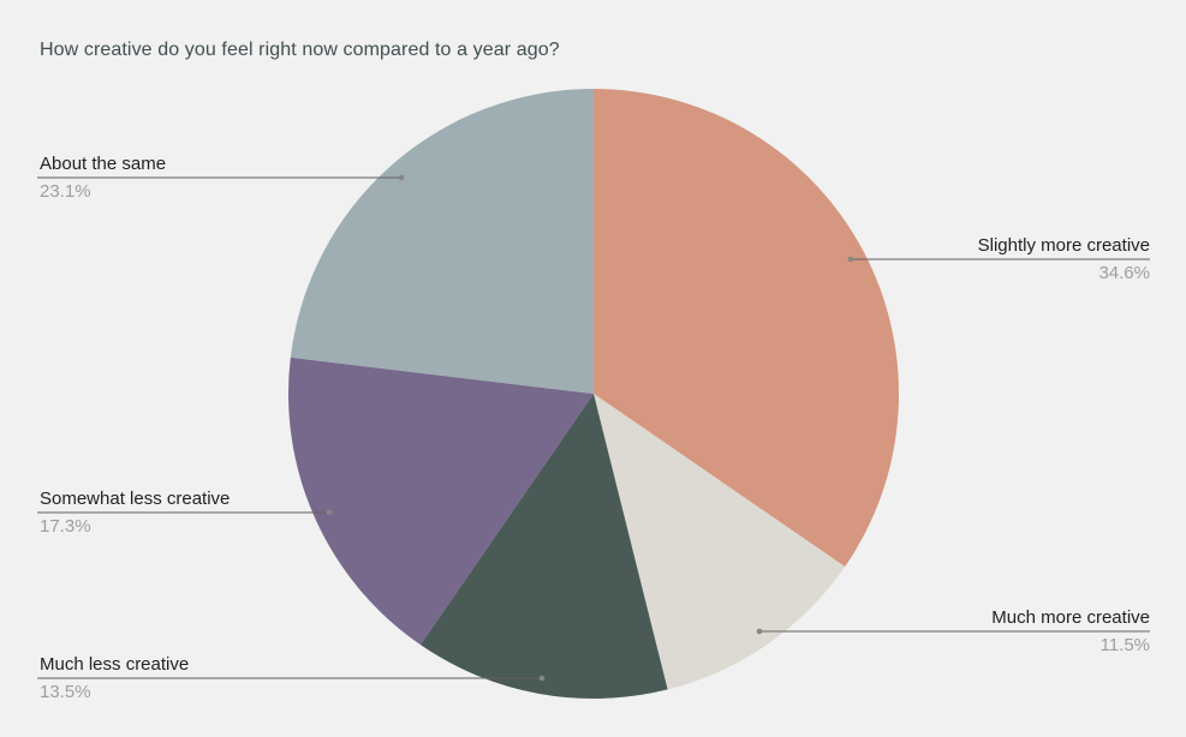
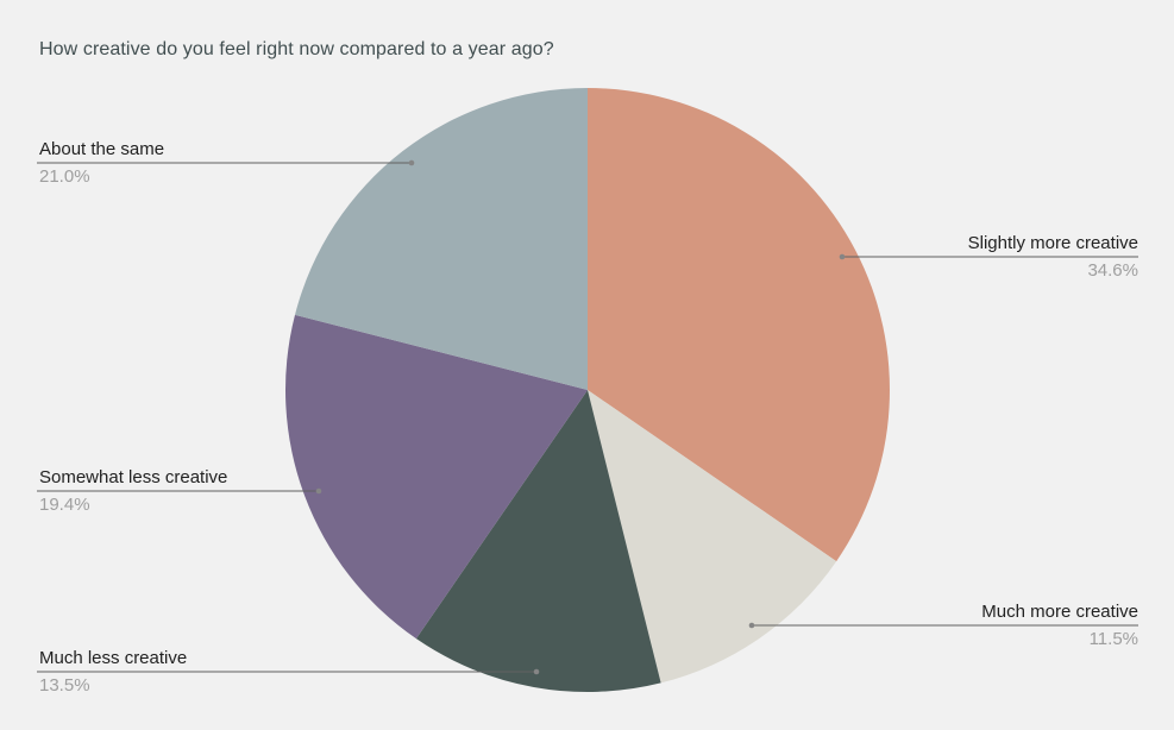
Somewhat less creative: 17.3% -> 19.4%
About the same: 23.1% -> 21.0%
